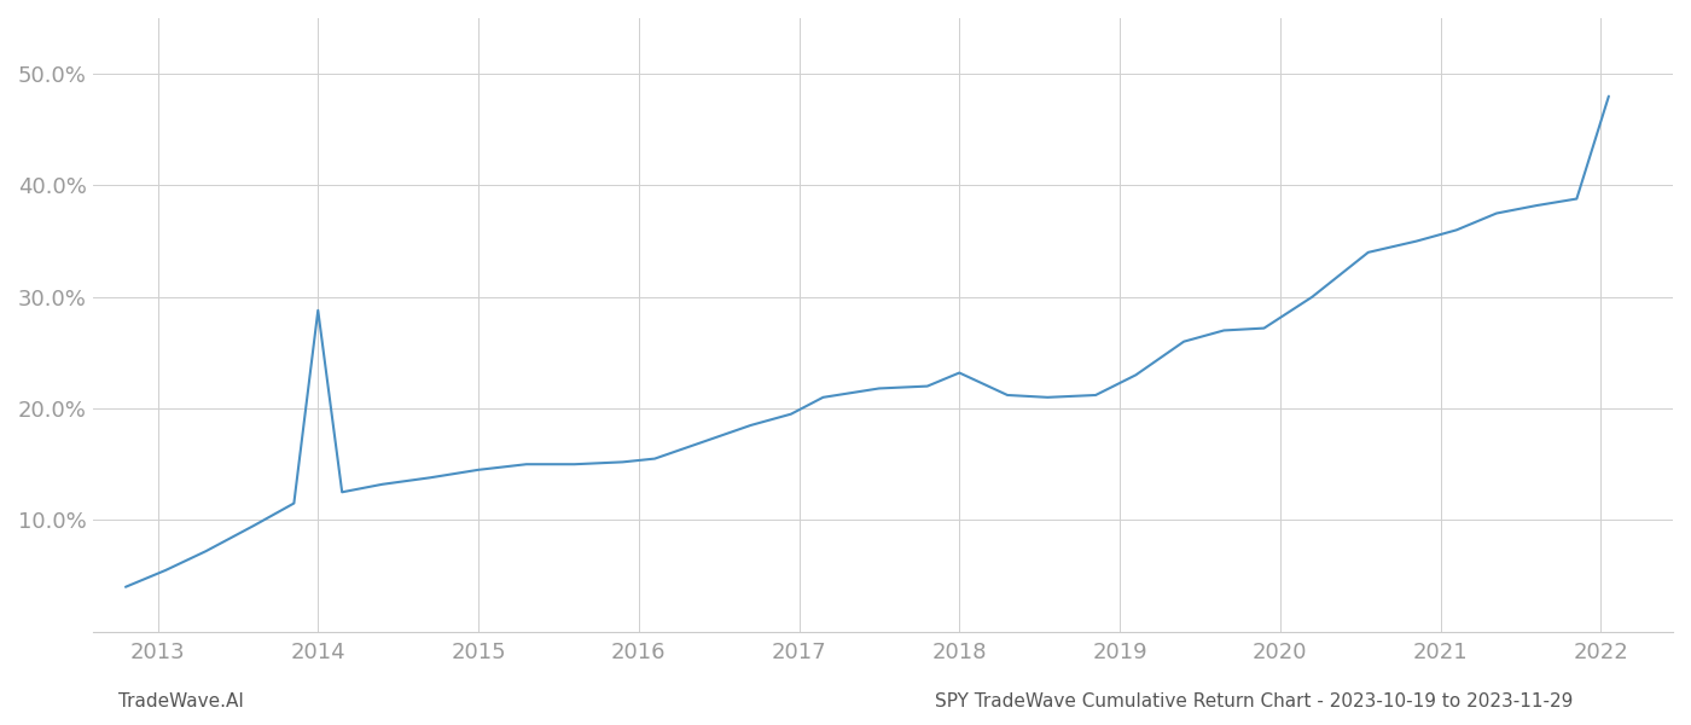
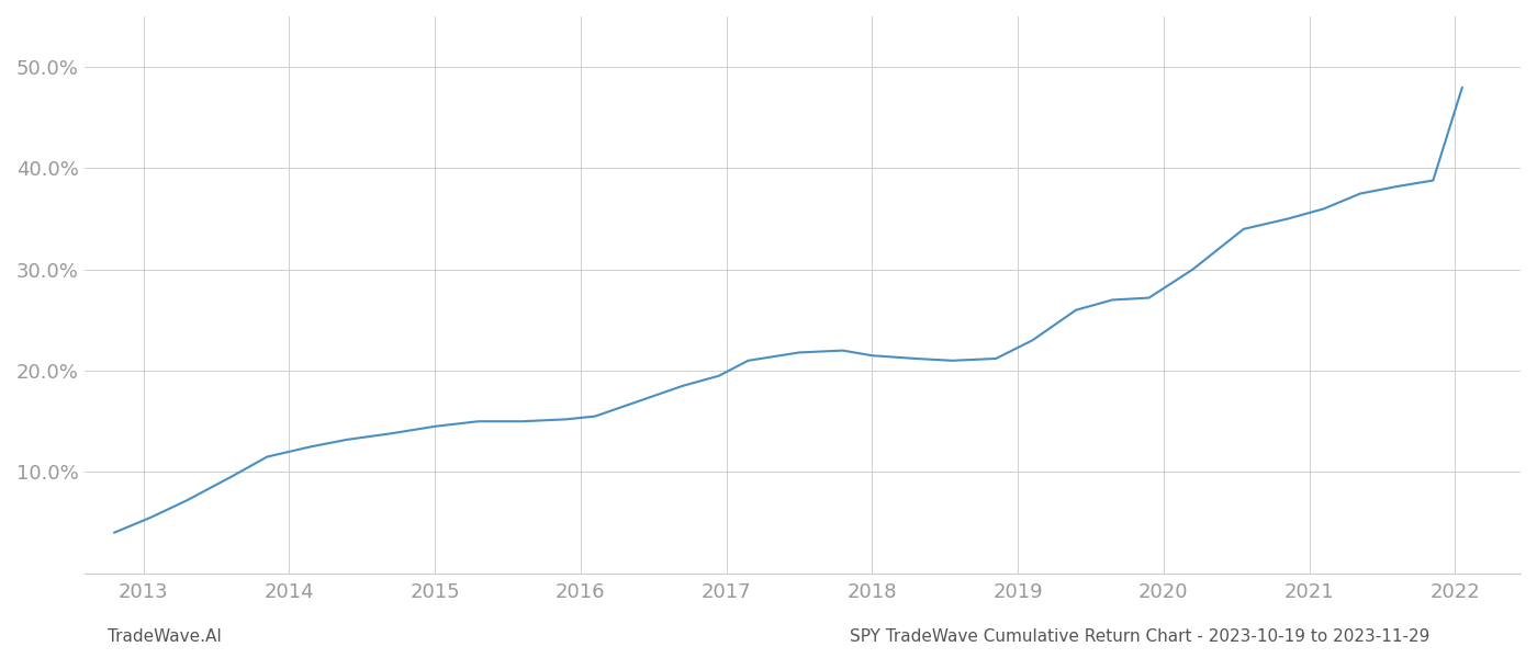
2014: 28.8% -> 12.0%
2018: 23.2% -> 21.5%
